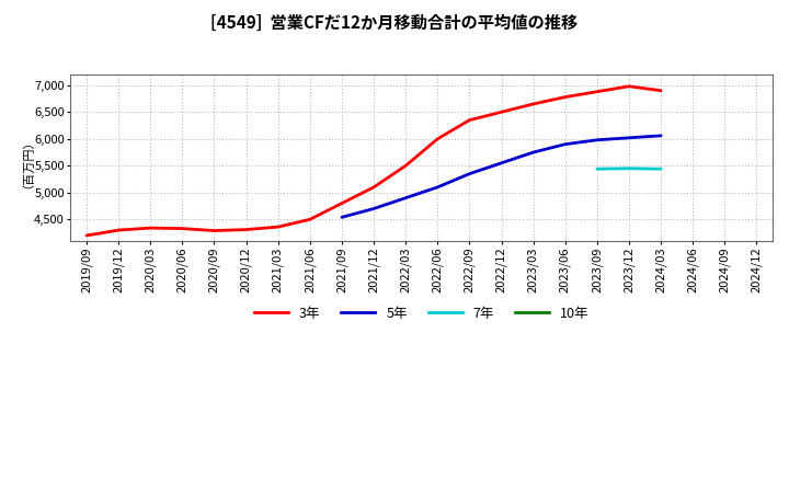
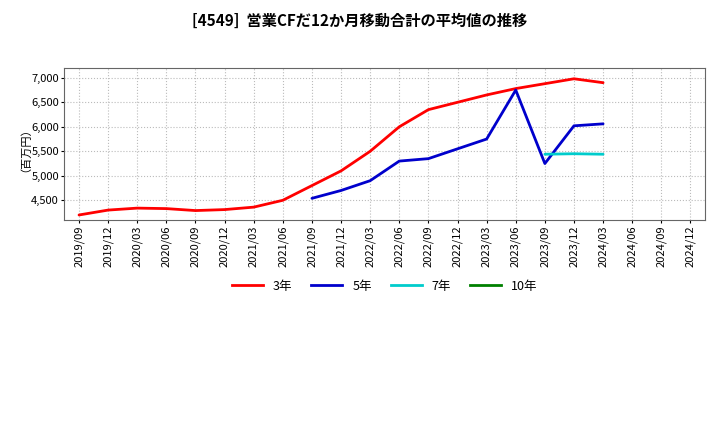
5年/2022/06: 5,100 -> 5,300
5年/2023/06: 5,900 -> 6,750
5年/2023/09: 5,980 -> 5,250
